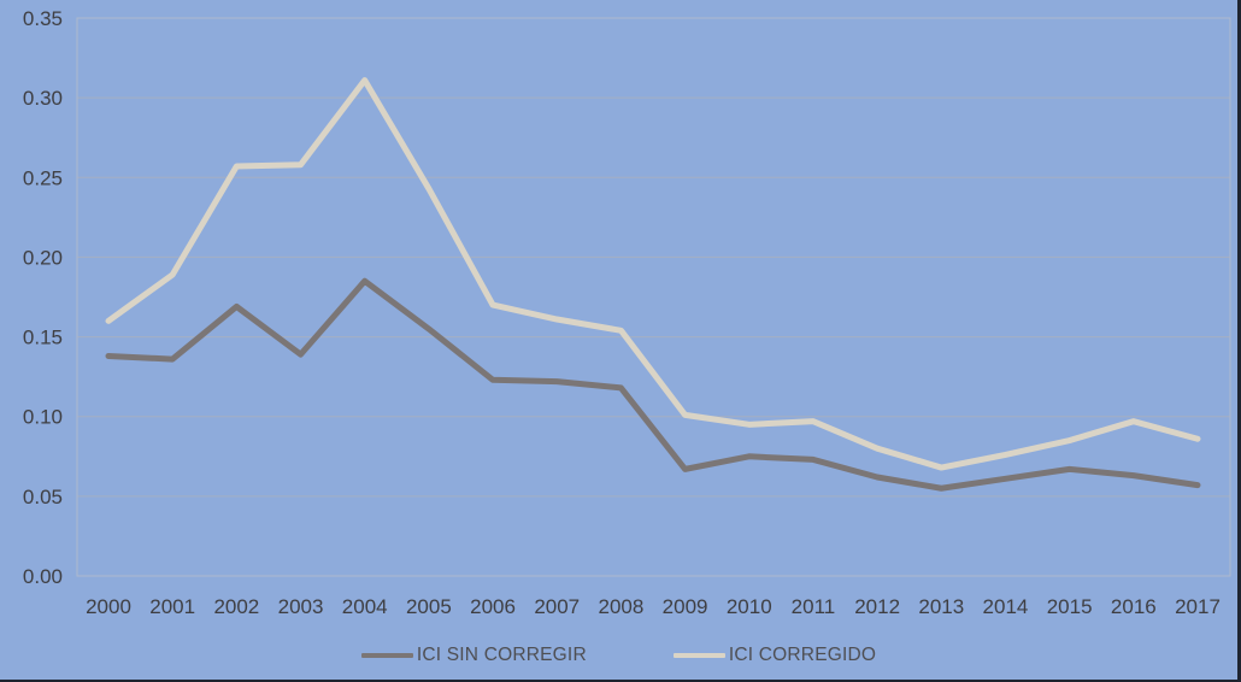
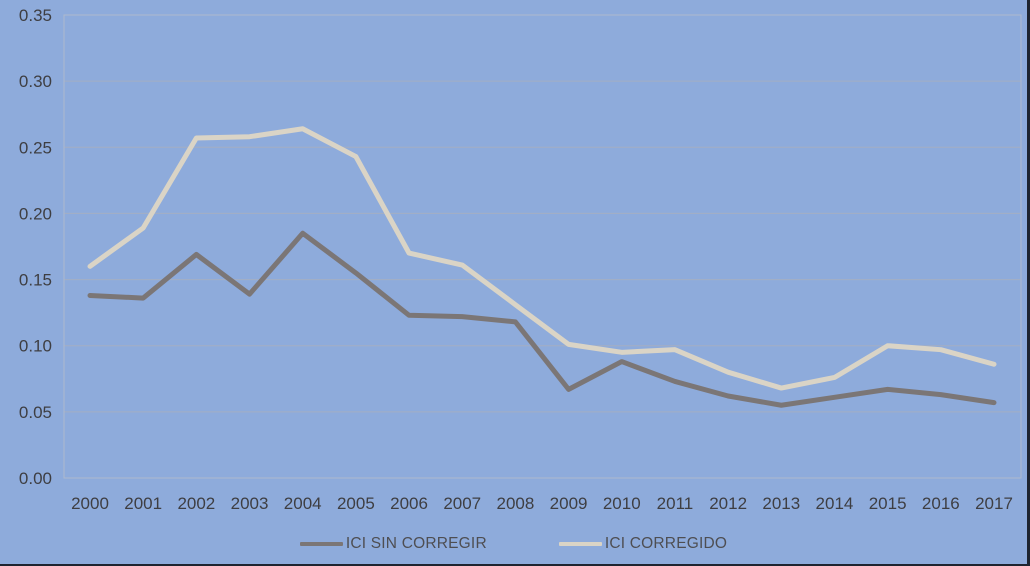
ICI CORREGIDO/2004: 0.311 -> 0.264
ICI CORREGIDO/2008: 0.154 -> 0.131
ICI SIN CORREGIR/2010: 0.075 -> 0.088
ICI CORREGIDO/2015: 0.085 -> 0.100
